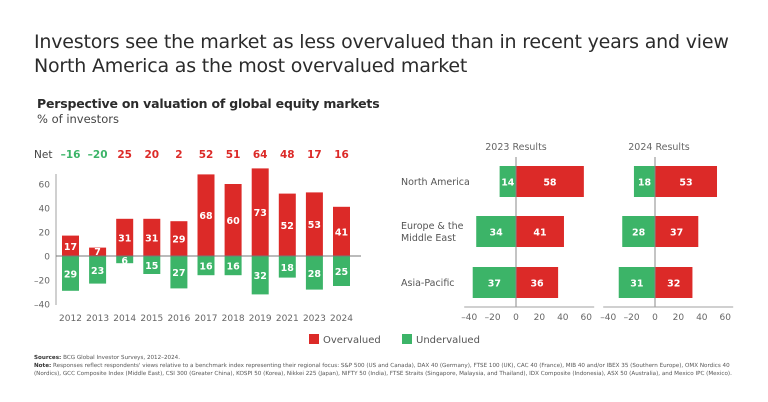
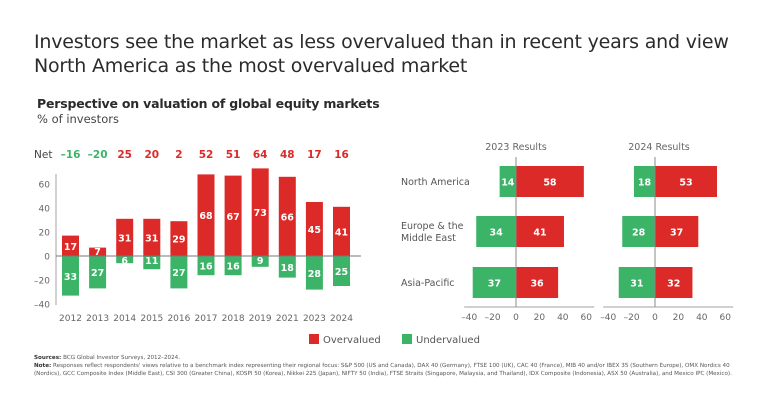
Perspective on valuation of global equity markets/Undervalued/2012: 29 -> 33
Perspective on valuation of global equity markets/Undervalued/2013: 23 -> 27
Perspective on valuation of global equity markets/Undervalued/2015: 15 -> 11
Perspective on valuation of global equity markets/Overvalued/2018: 60 -> 67
Perspective on valuation of global equity markets/Undervalued/2019: 32 -> 9
Perspective on valuation of global equity markets/Overvalued/2021: 52 -> 66
Perspective on valuation of global equity markets/Overvalued/2023: 53 -> 45
